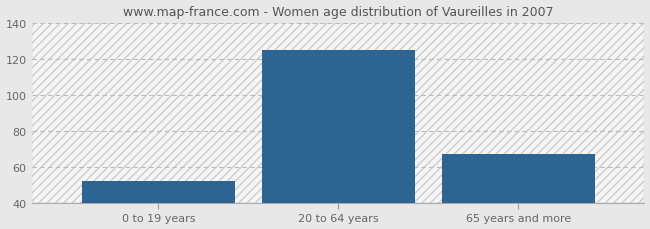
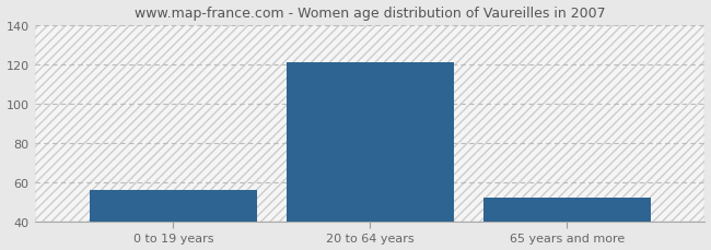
0 to 19 years: 52 -> 56
20 to 64 years: 125 -> 121
65 years and more: 67 -> 52
